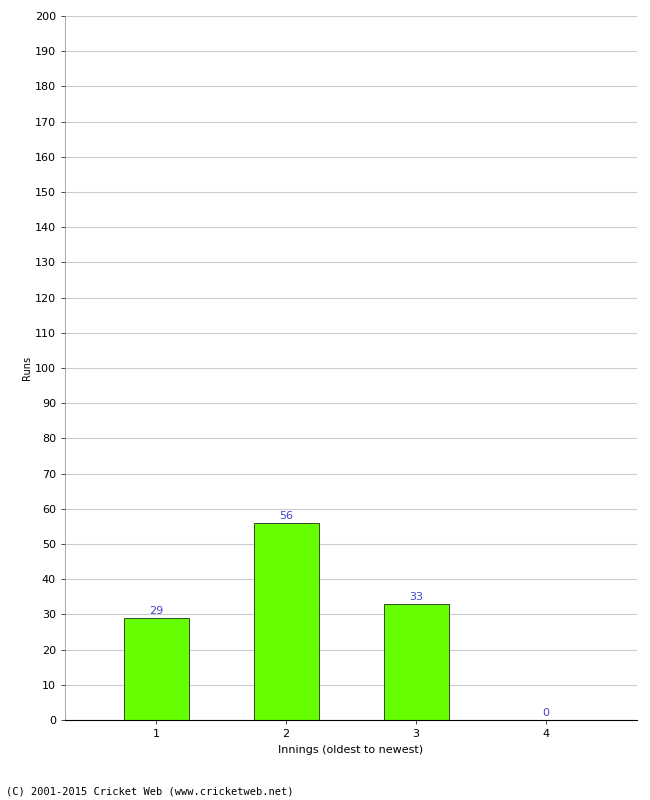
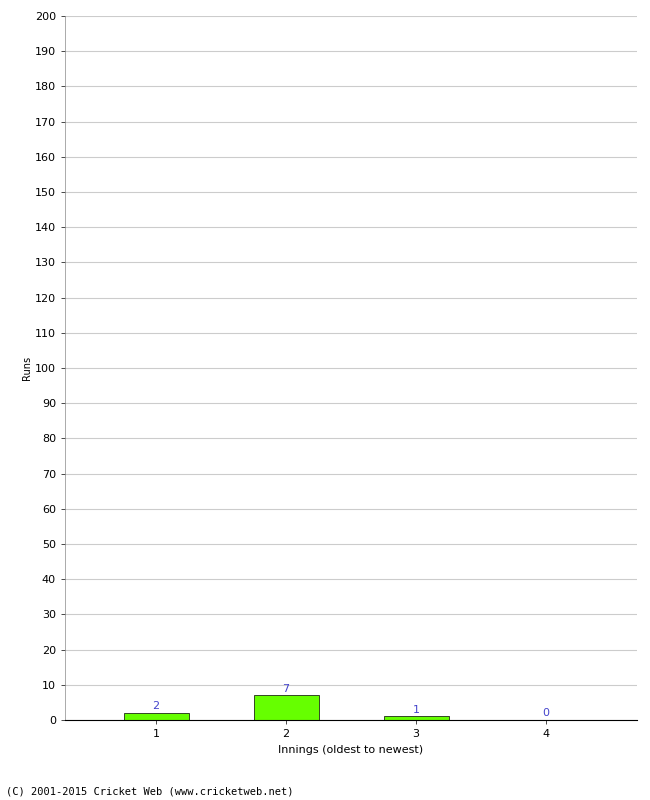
1: 29 -> 2
2: 56 -> 7
3: 33 -> 1
